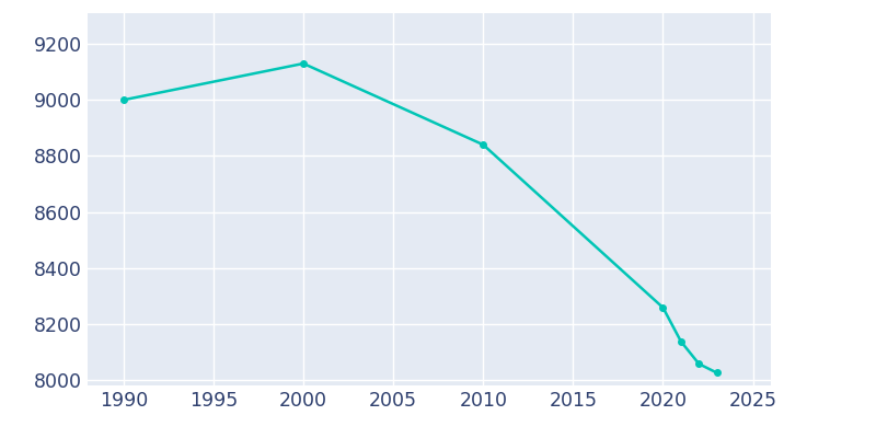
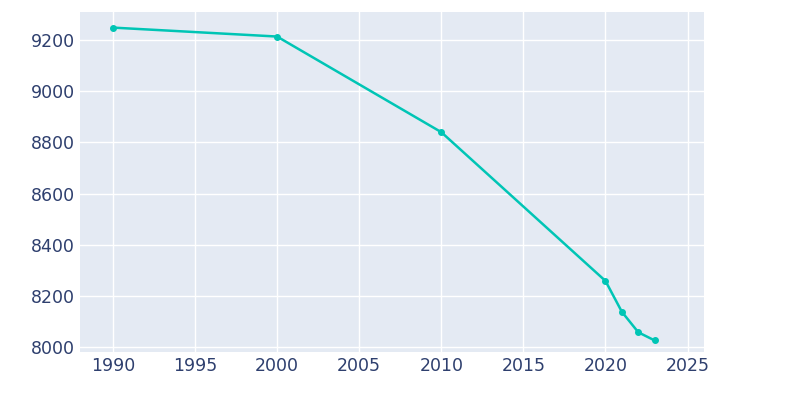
1990: 9000 -> 9249
2000: 9130 -> 9214
